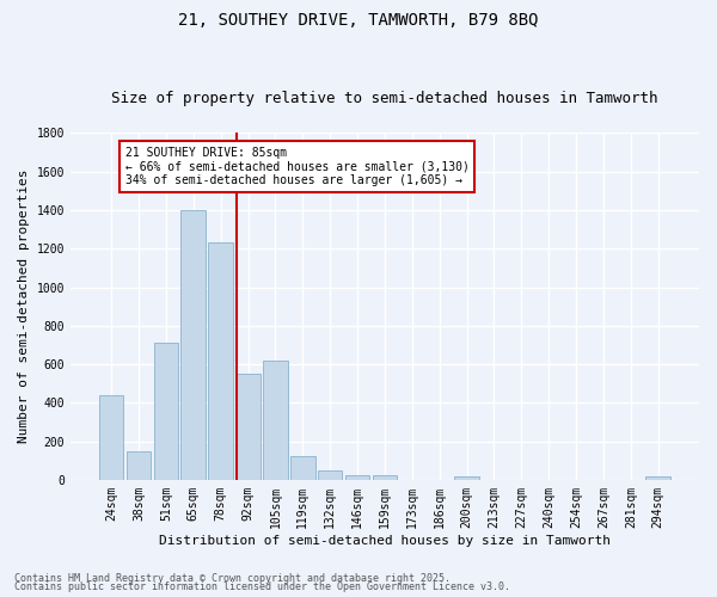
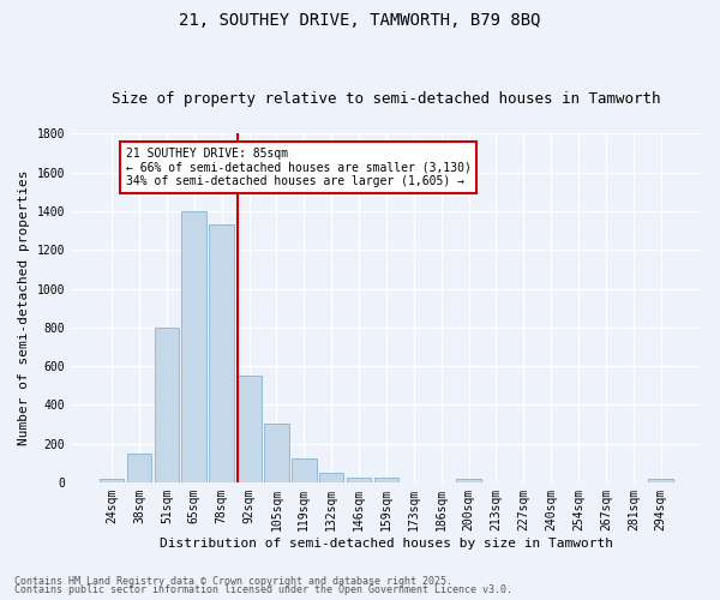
24sqm: 440 -> 20
51sqm: 710 -> 800
78sqm: 1230 -> 1330
105sqm: 620 -> 300
